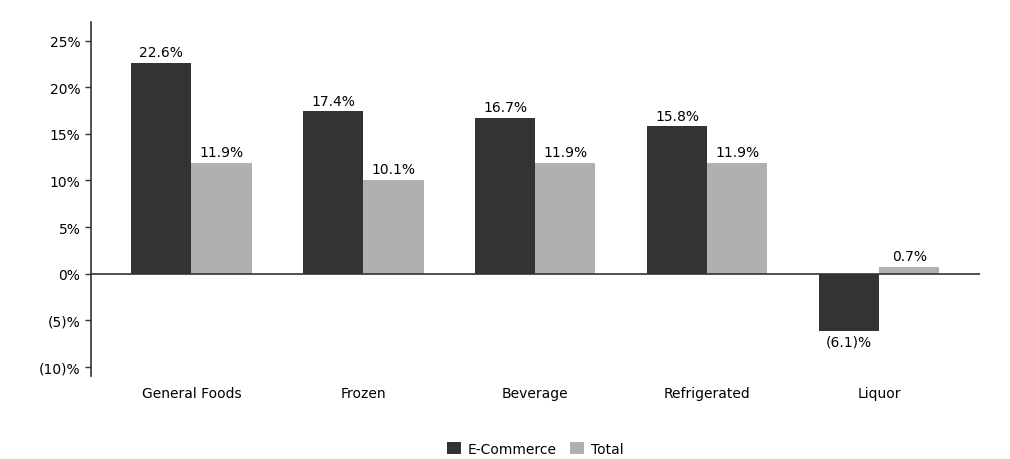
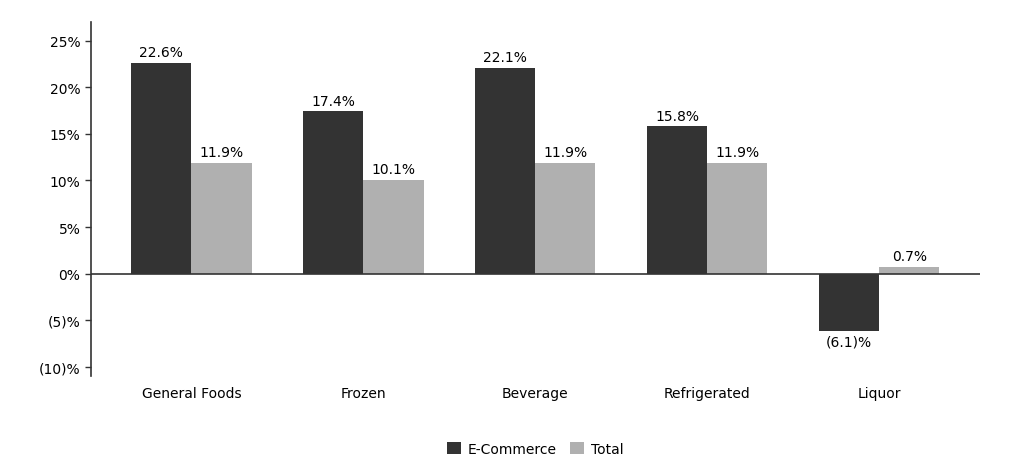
E-Commerce/Beverage: 16.7% -> 22.1%
